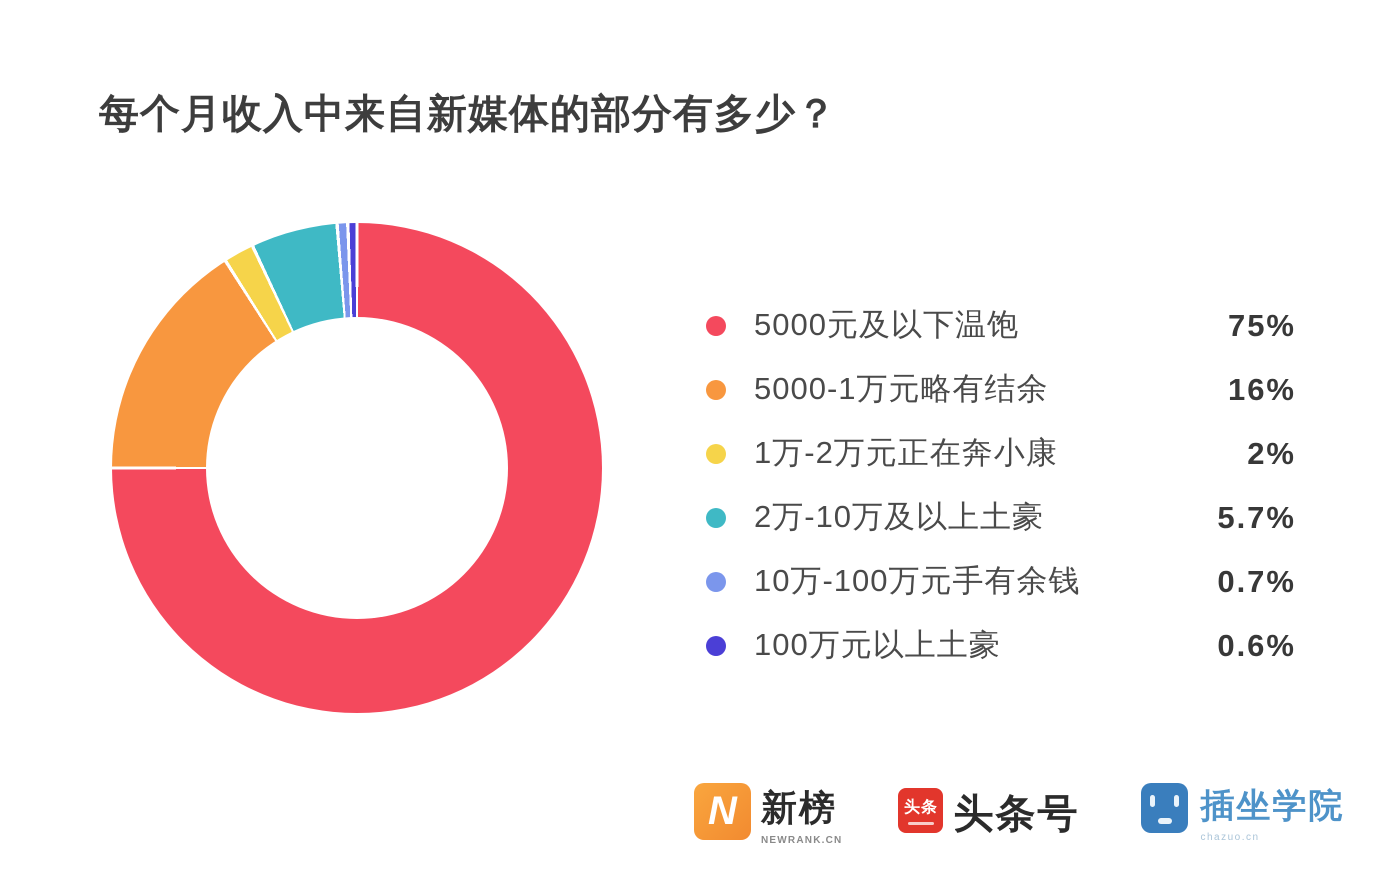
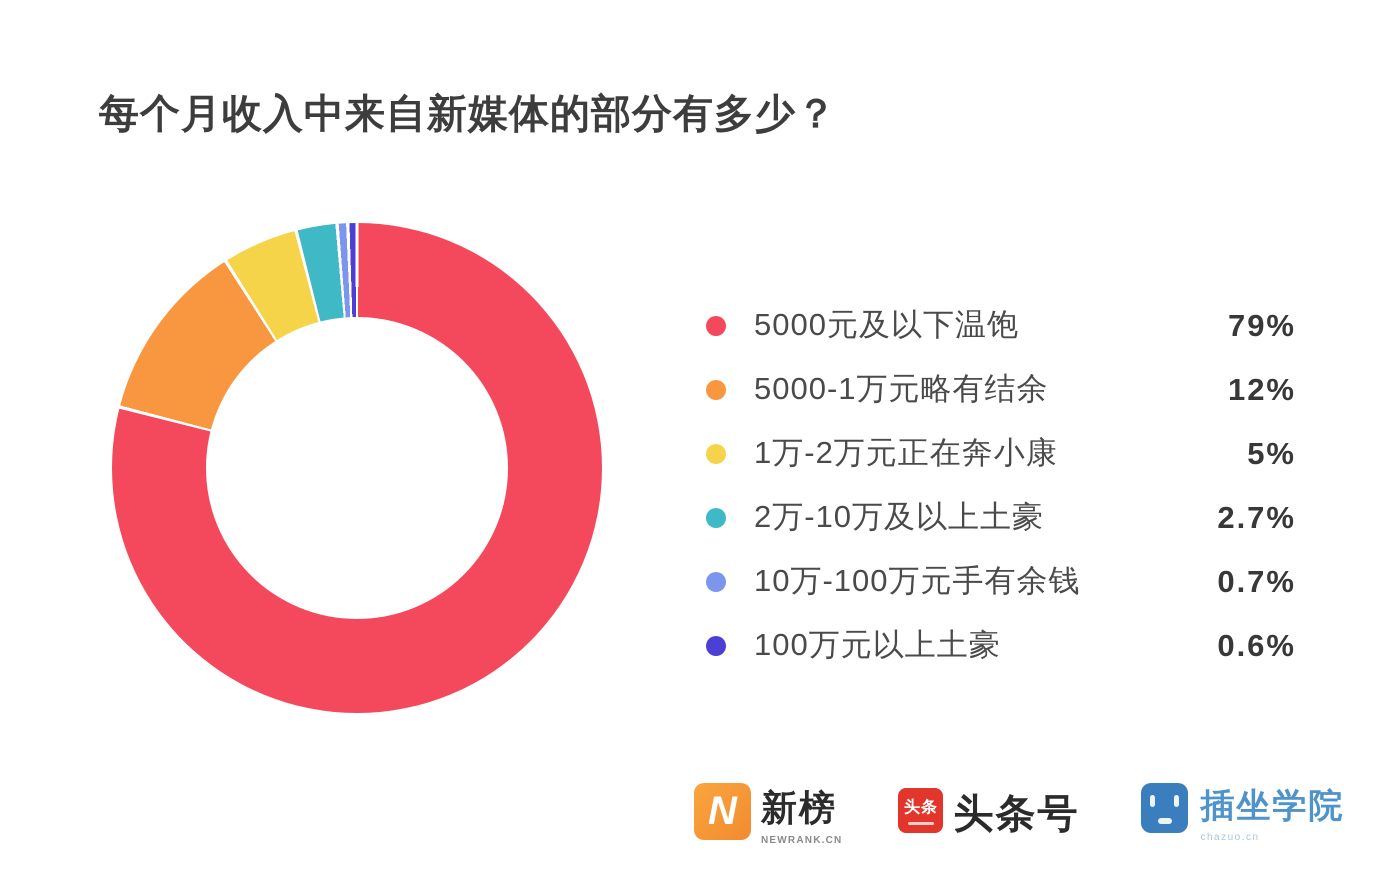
5000元及以下温饱: 75% -> 79%
5000-1万元略有结余: 16% -> 12%
1万-2万元正在奔小康: 2% -> 5%
2万-10万及以上土豪: 5.7% -> 2.7%
